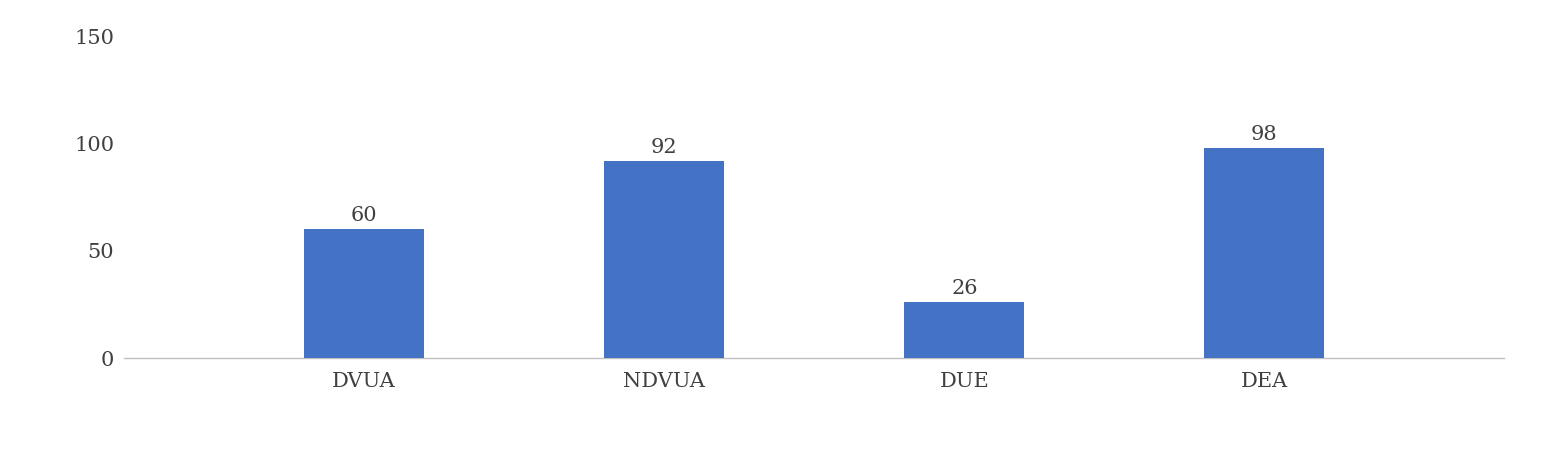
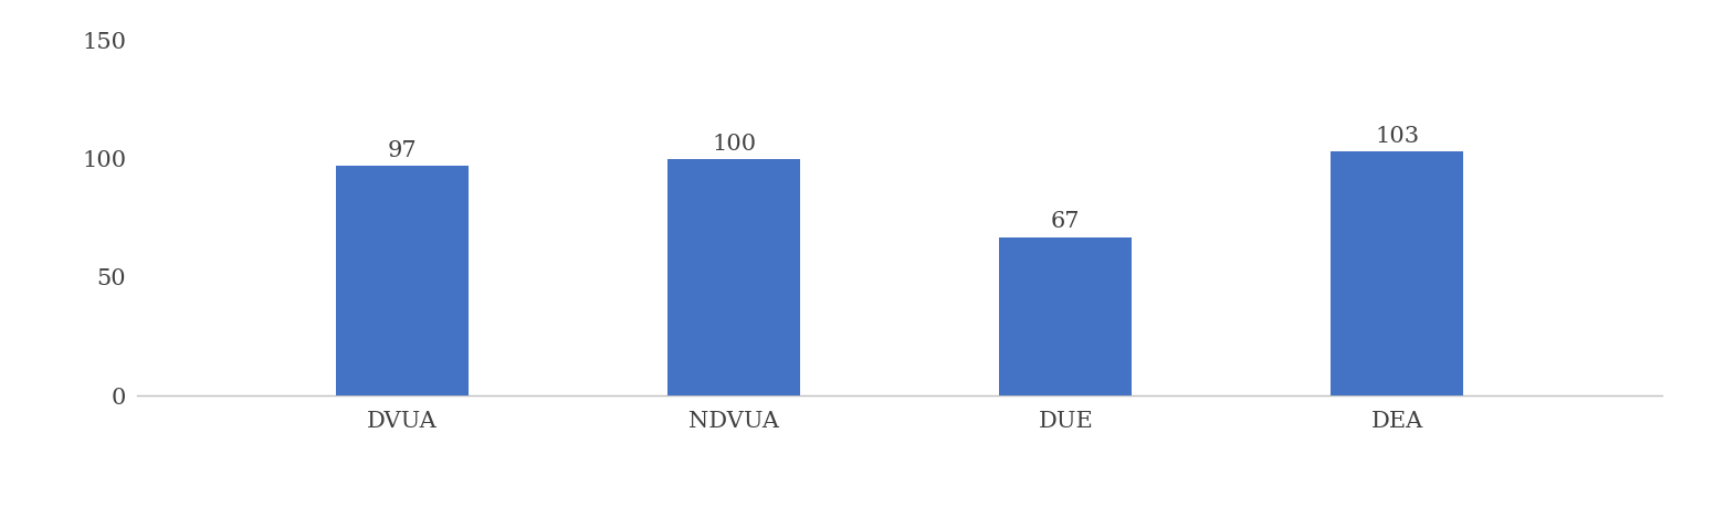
DVUA: 60 -> 97
NDVUA: 92 -> 100
DUE: 26 -> 67
DEA: 98 -> 103
